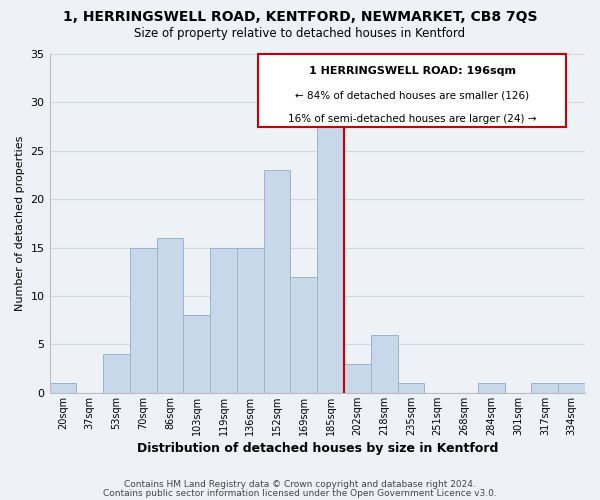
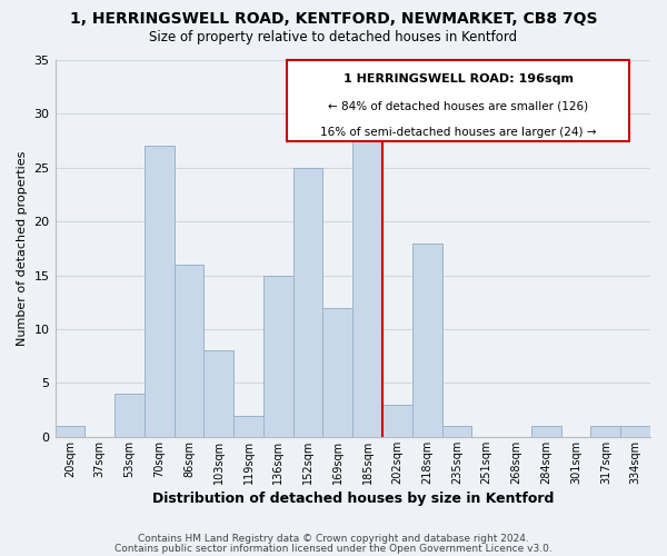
70sqm: 15 -> 27
119sqm: 15 -> 2
152sqm: 23 -> 25
218sqm: 6 -> 18
